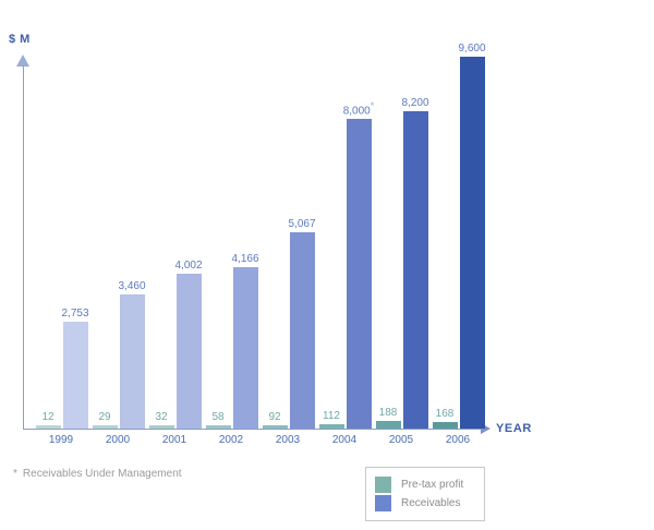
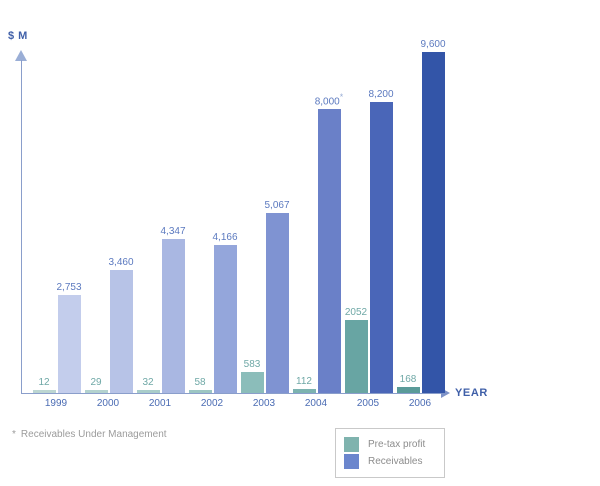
Receivables/2001: 4,002 -> 4,347
Pre-tax profit/2003: 92 -> 583
Pre-tax profit/2005: 188 -> 2052
